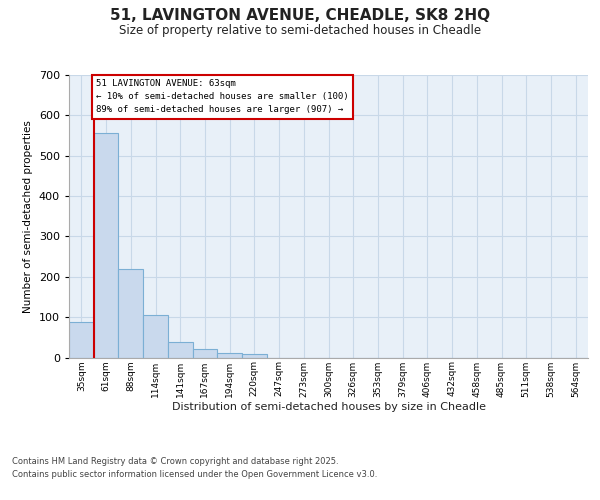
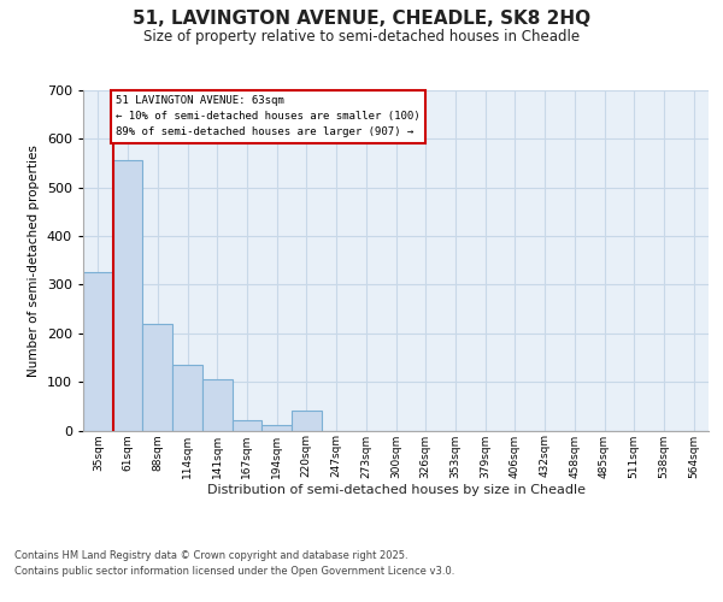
35sqm: 88 -> 325
114sqm: 105 -> 135
141sqm: 38 -> 105
220sqm: 8 -> 40
